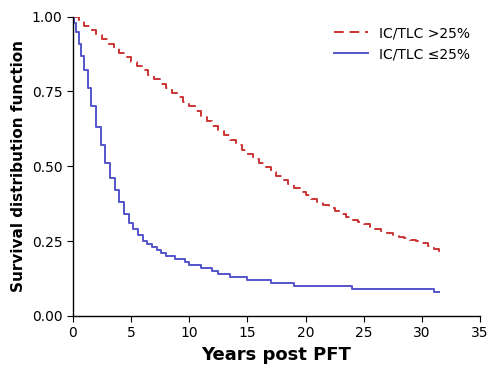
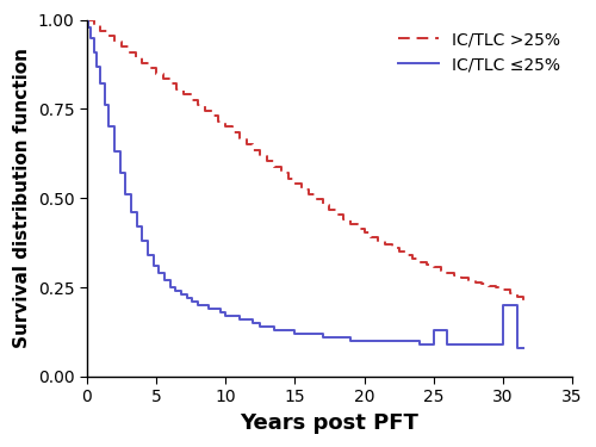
IC/TLC ≤25%/25: 0.09 -> 0.13
IC/TLC ≤25%/30: 0.09 -> 0.20
